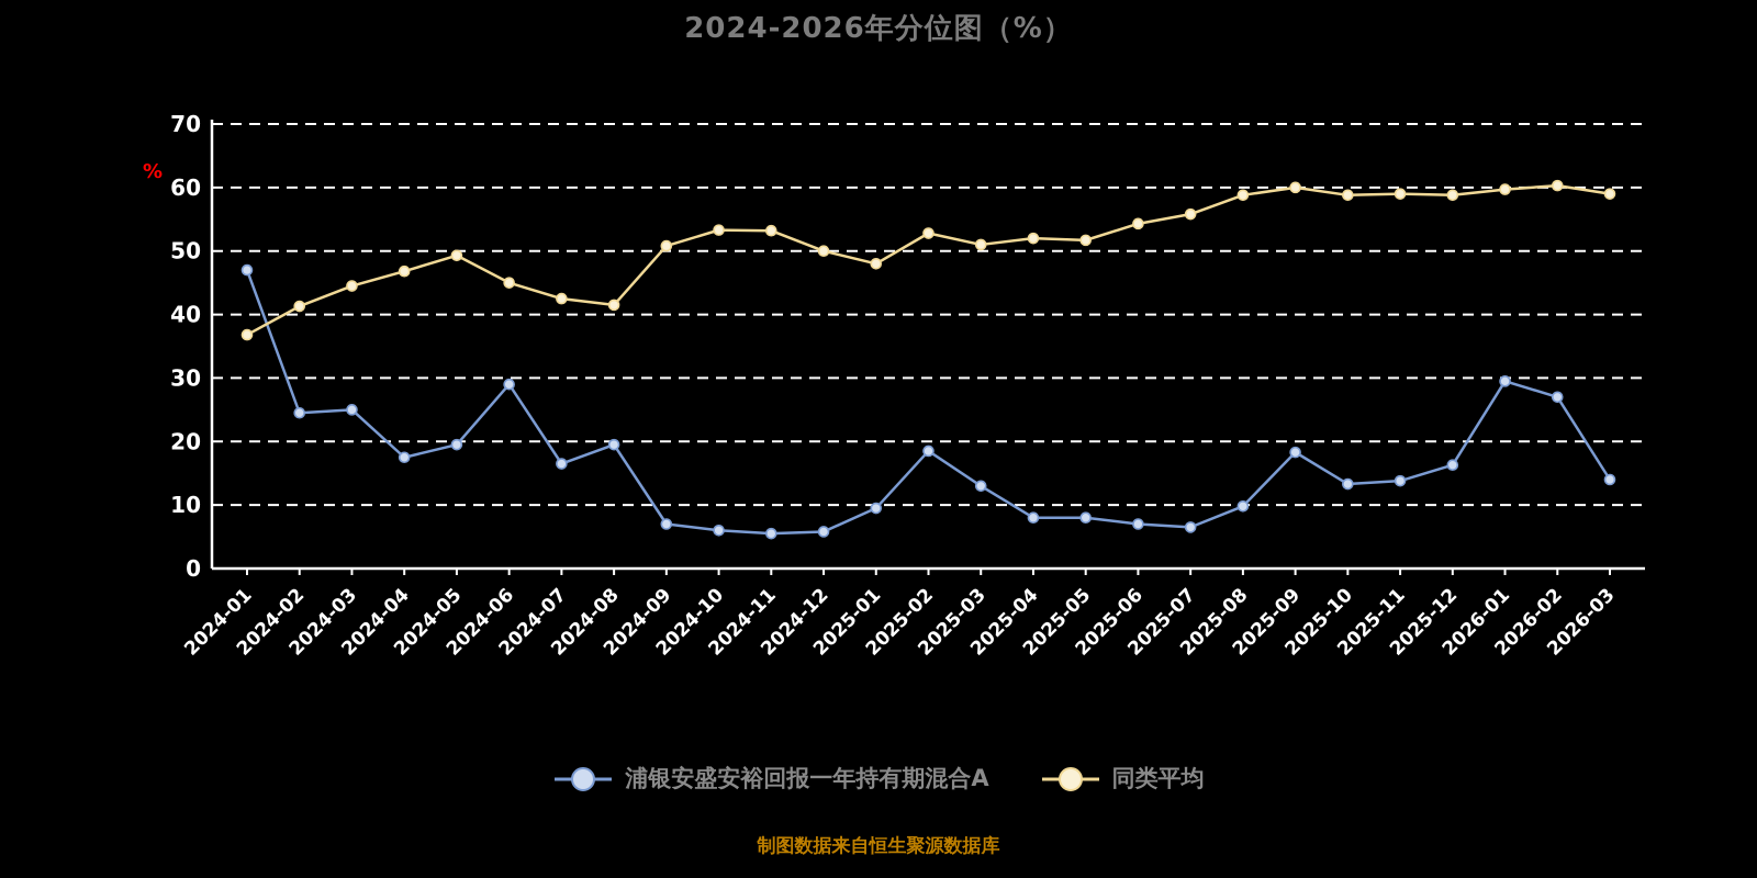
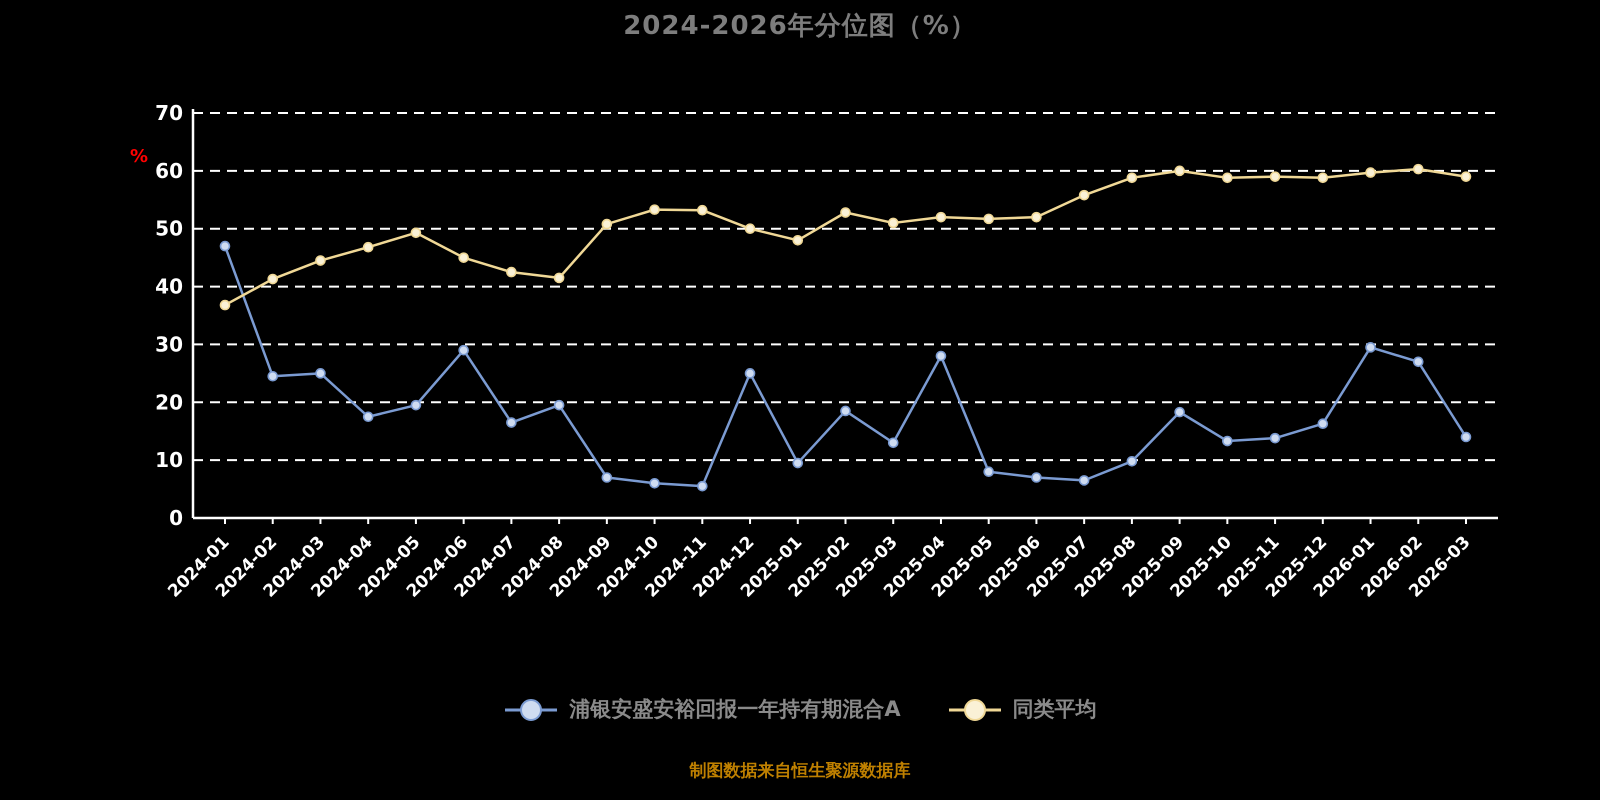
浦银安盛安裕回报一年持有期混合A/2024-12: 6 -> 25
浦银安盛安裕回报一年持有期混合A/2025-04: 8 -> 28
同类平均/2025-06: 54 -> 52
